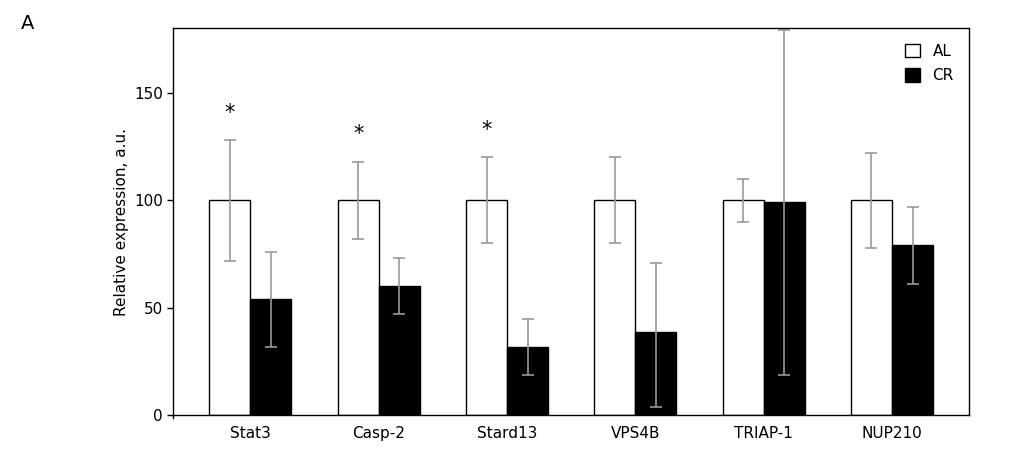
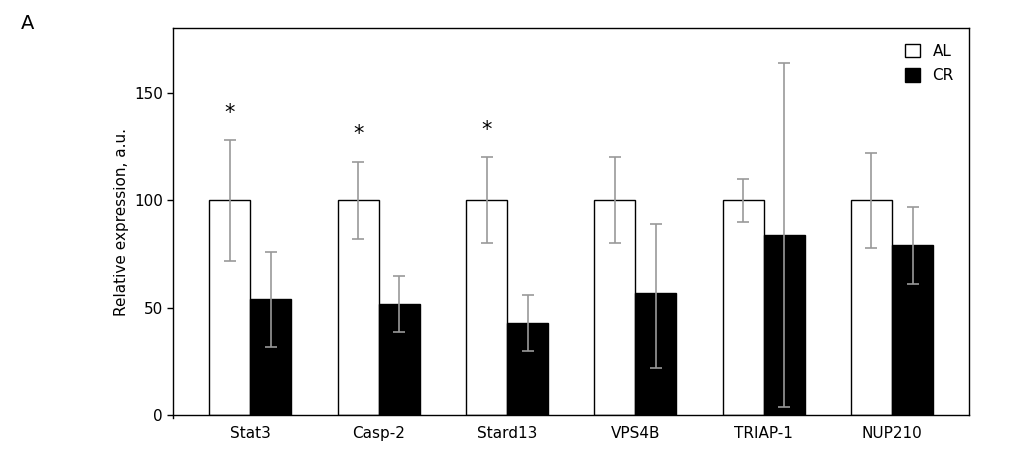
CR/Casp-2: 60 -> 52
CR/Stard13: 32 -> 43
CR/VPS4B: 39 -> 57
CR/TRIAP-1: 99 -> 84
